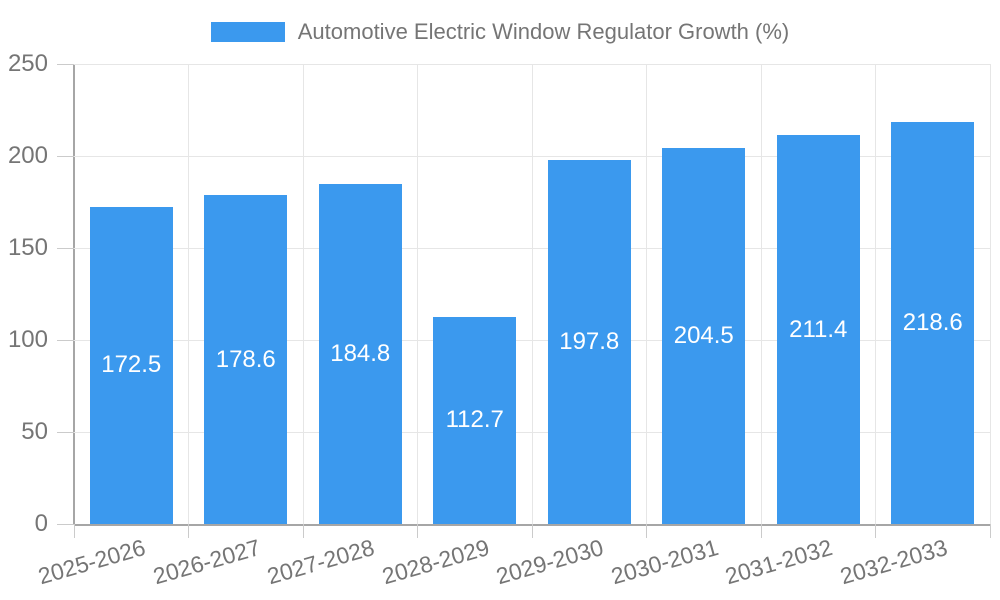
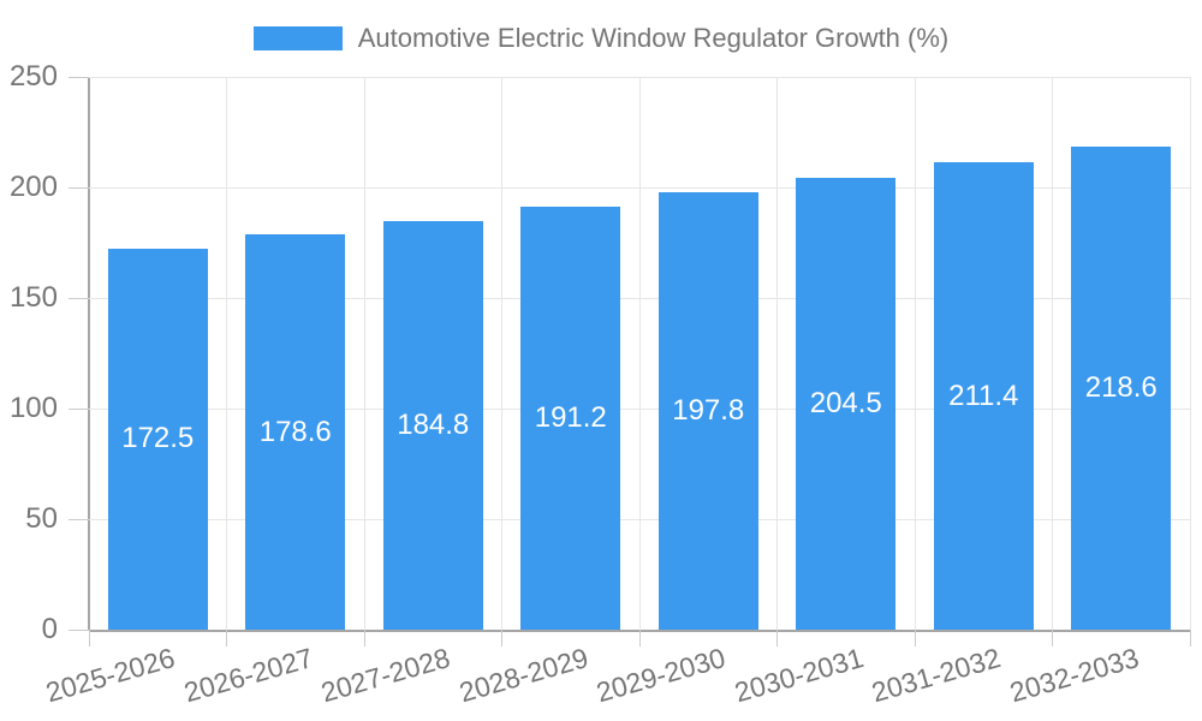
2028-2029: 112.7 -> 191.2
